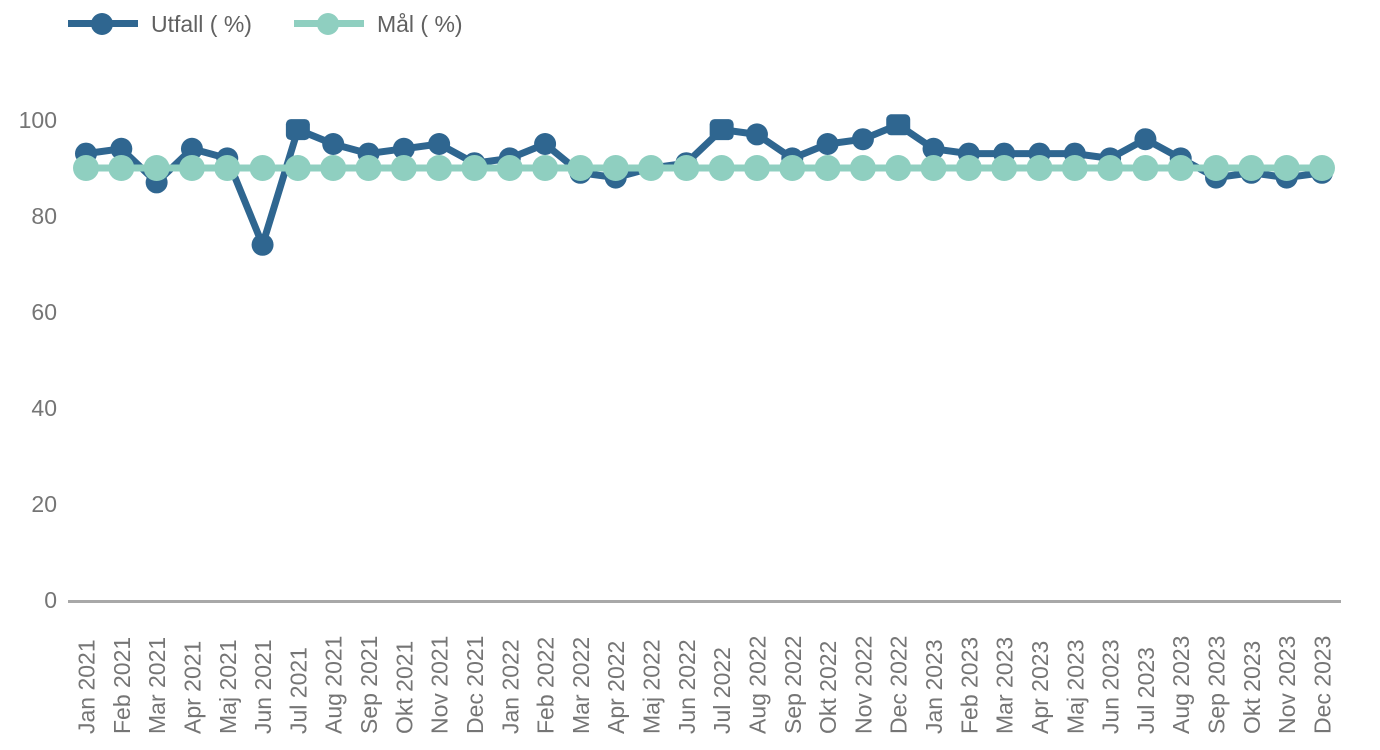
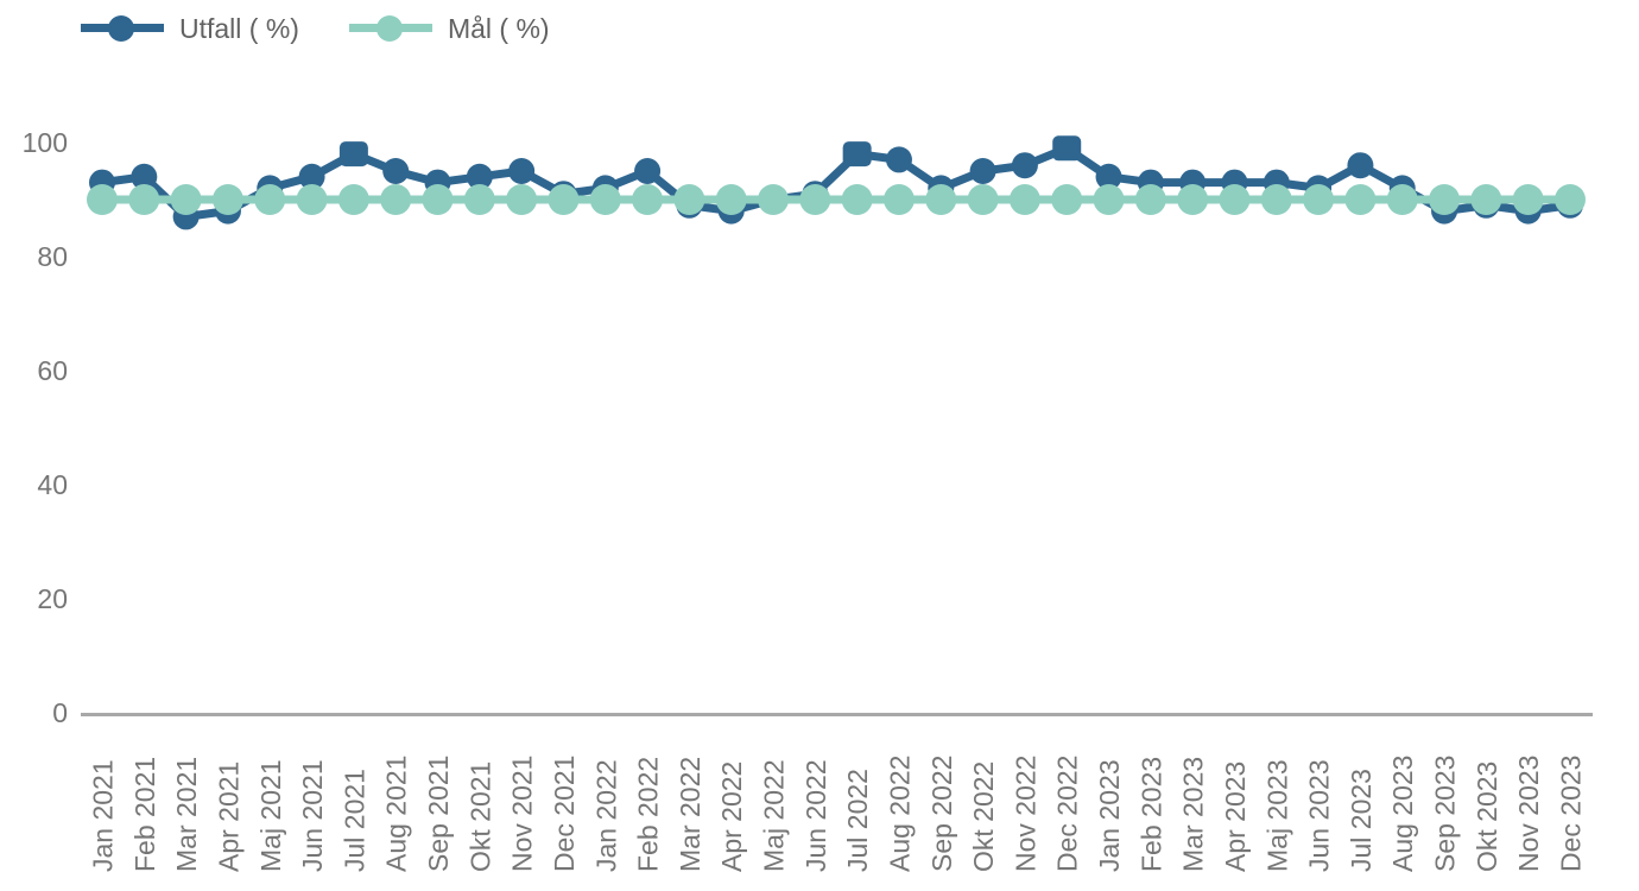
Utfall ( %)/Apr 2021: 94 -> 88
Utfall ( %)/Jun 2021: 74 -> 94
